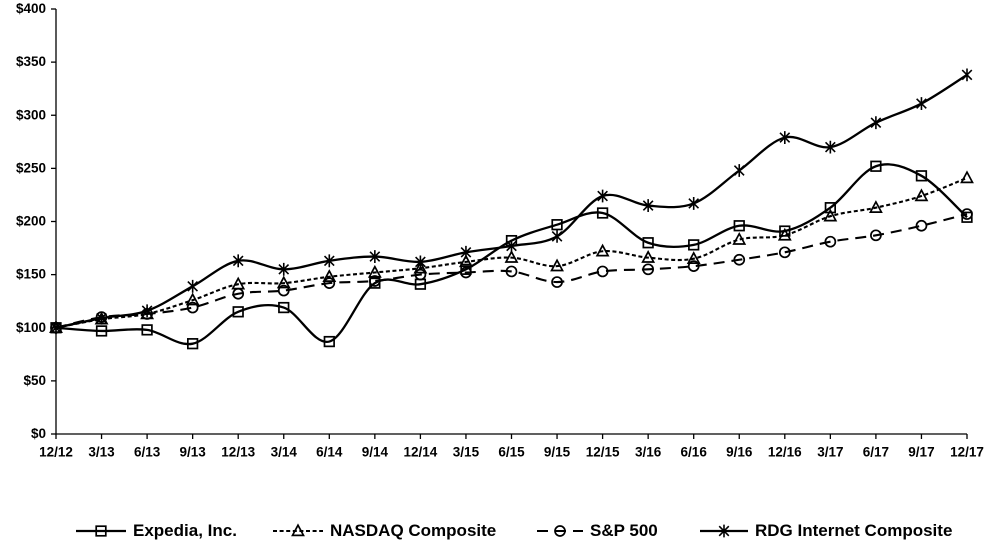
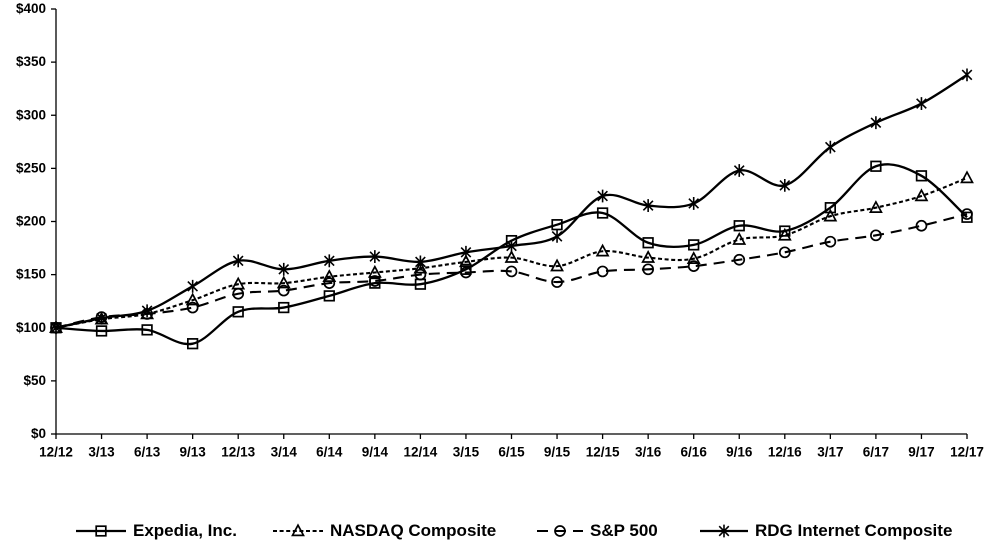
Expedia, Inc./6/14: $87 -> $130
RDG Internet Composite/12/16: $279 -> $234
